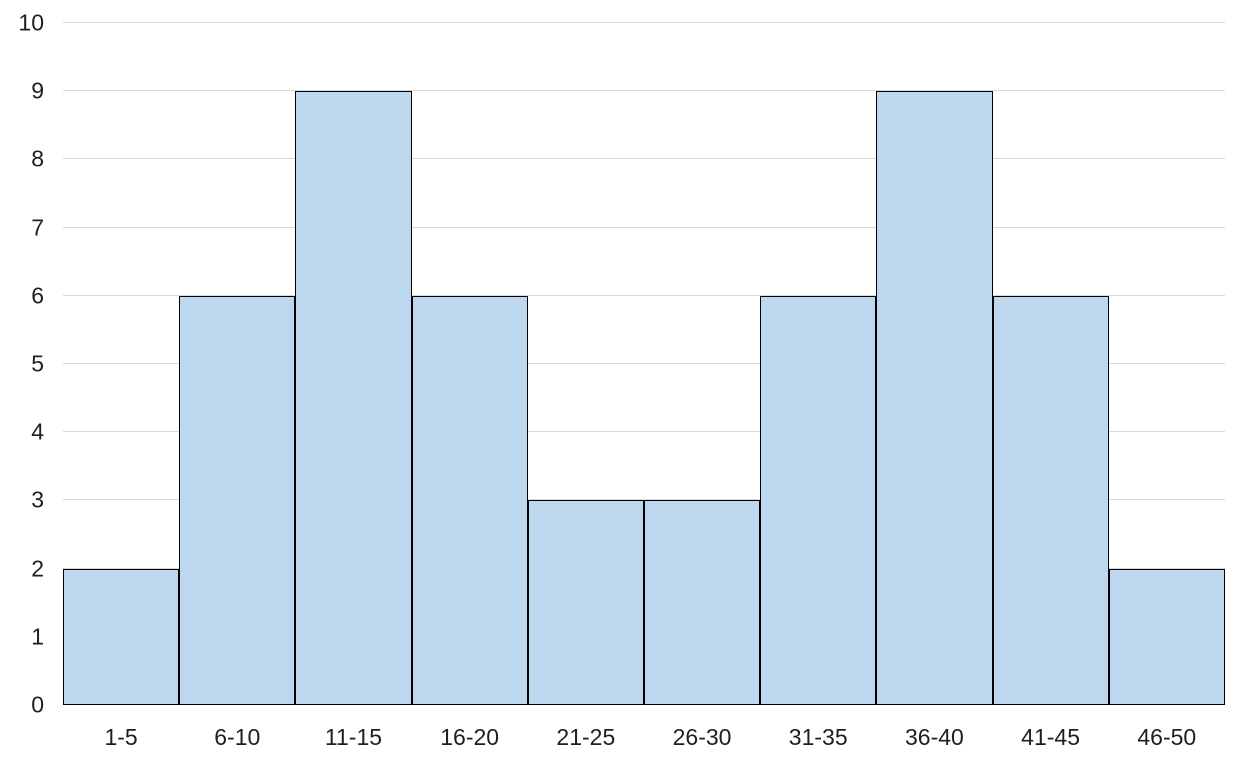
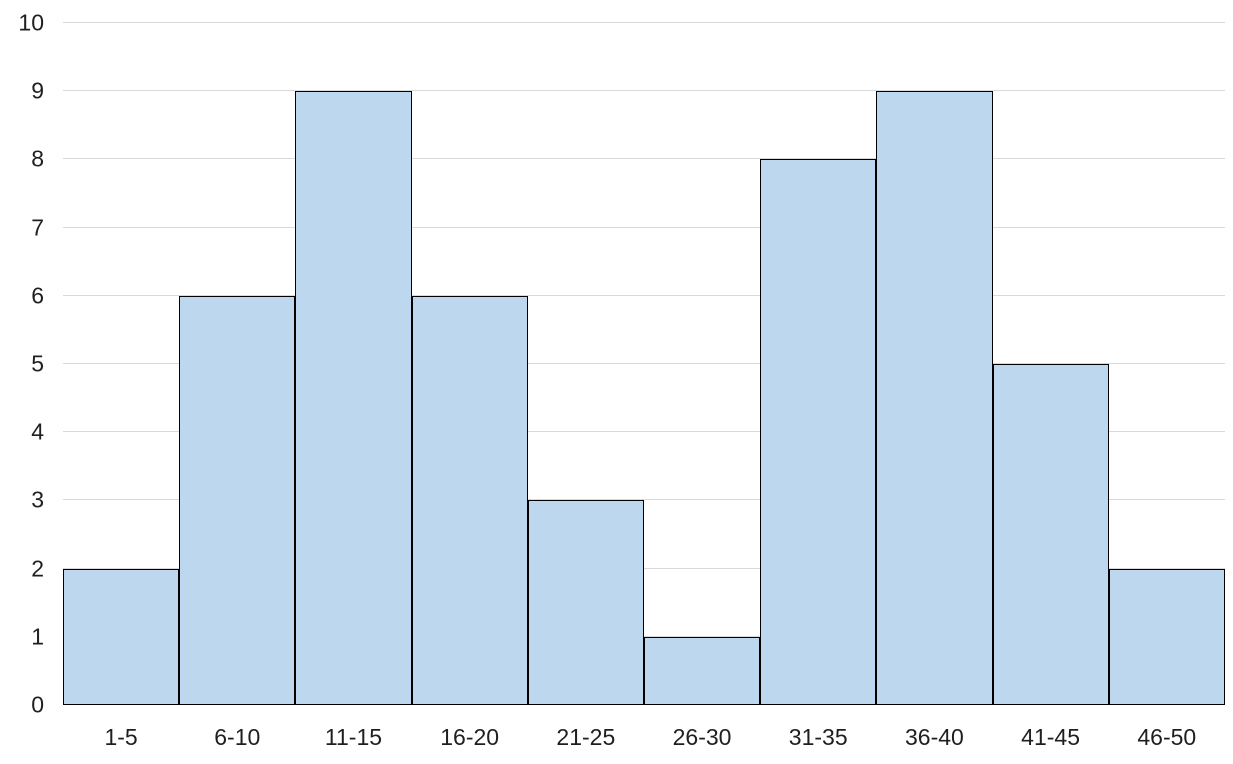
26-30: 3 -> 1
31-35: 6 -> 8
41-45: 6 -> 5
